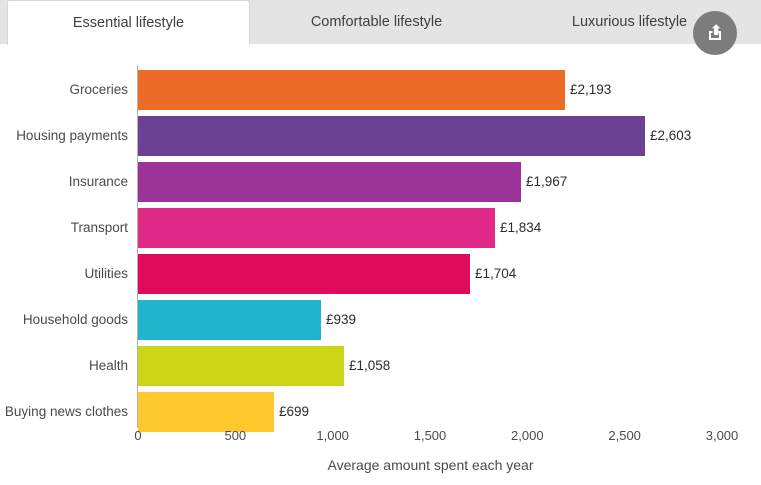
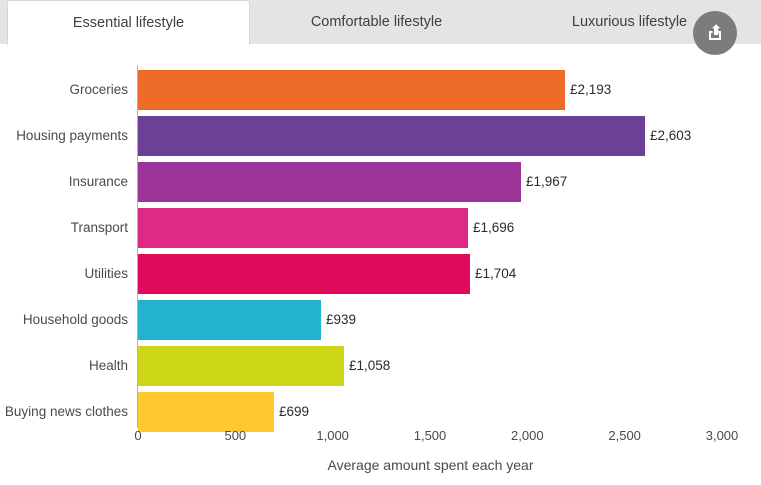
Transport: £1,834 -> £1,696
